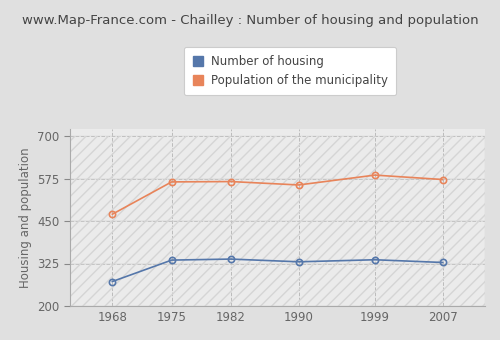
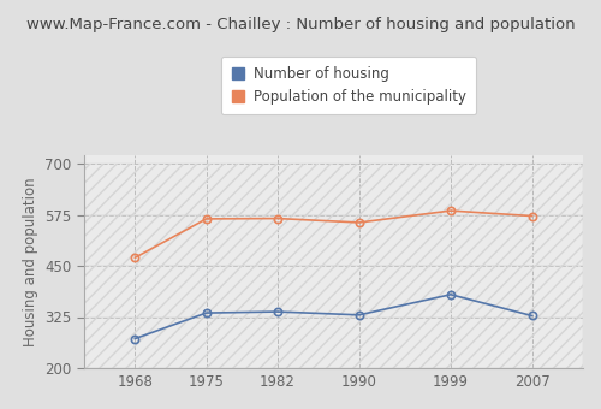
Number of housing/1999: 336 -> 380
